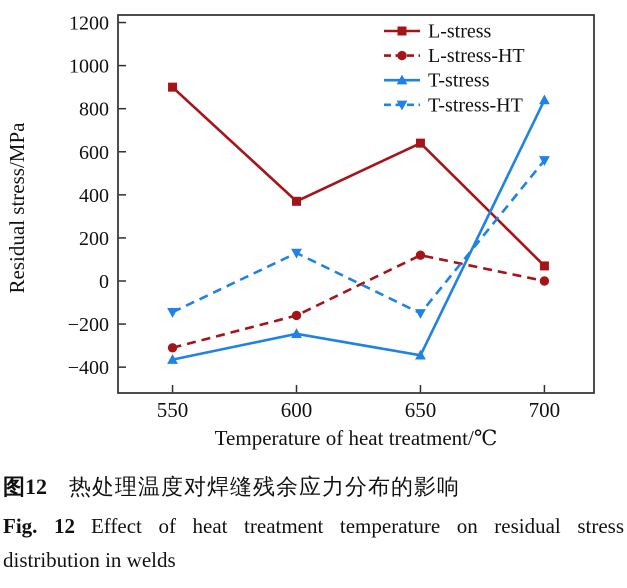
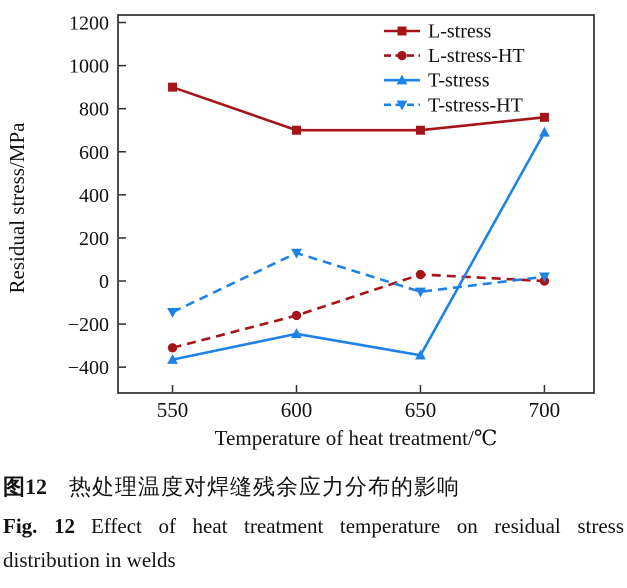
L-stress/600: 370 -> 700
L-stress/650: 640 -> 700
L-stress-HT/650: 120 -> 30
T-stress-HT/650: -150 -> -50
L-stress/700: 70 -> 760
T-stress/700: 840 -> 690
T-stress-HT/700: 560 -> 20
